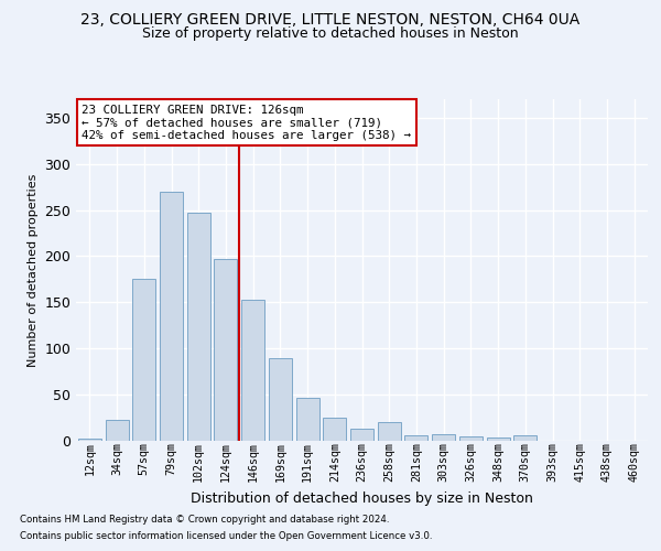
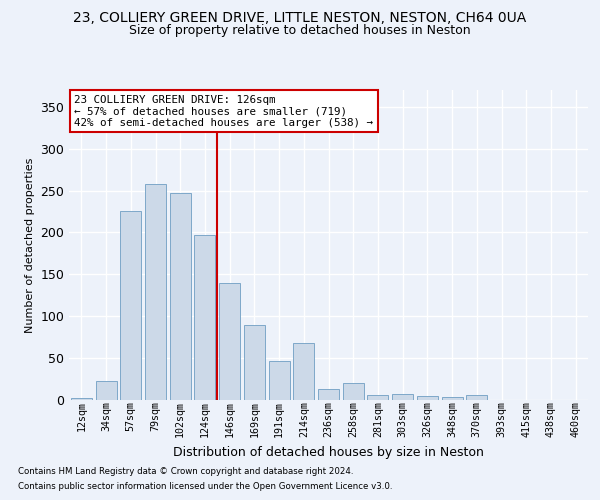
57sqm: 175 -> 226
79sqm: 270 -> 258
146sqm: 153 -> 140
214sqm: 25 -> 68
